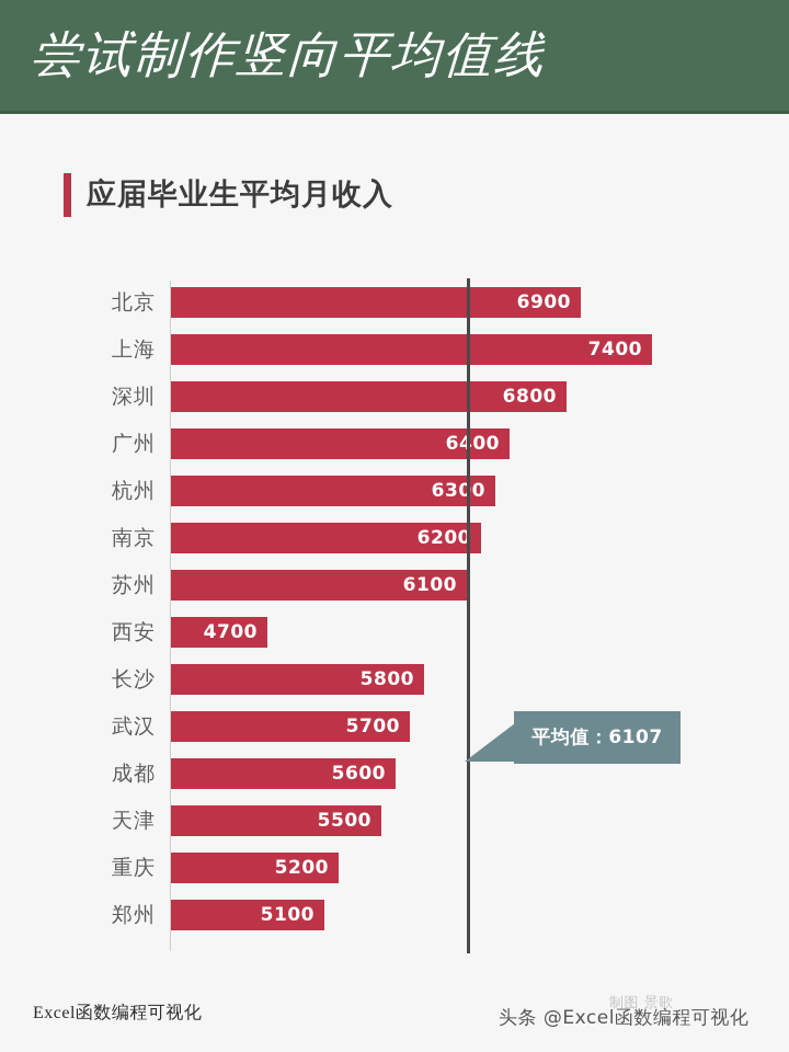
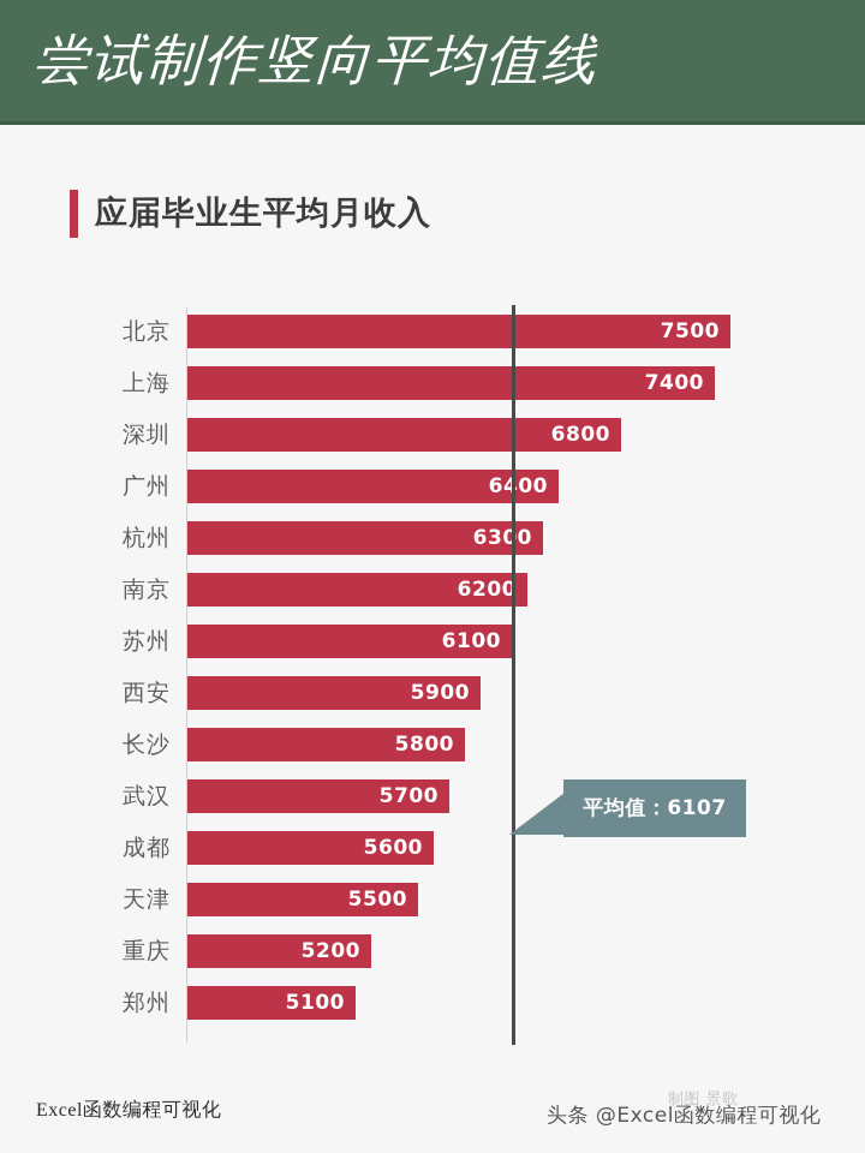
北京: 6900 -> 7500
西安: 4700 -> 5900
